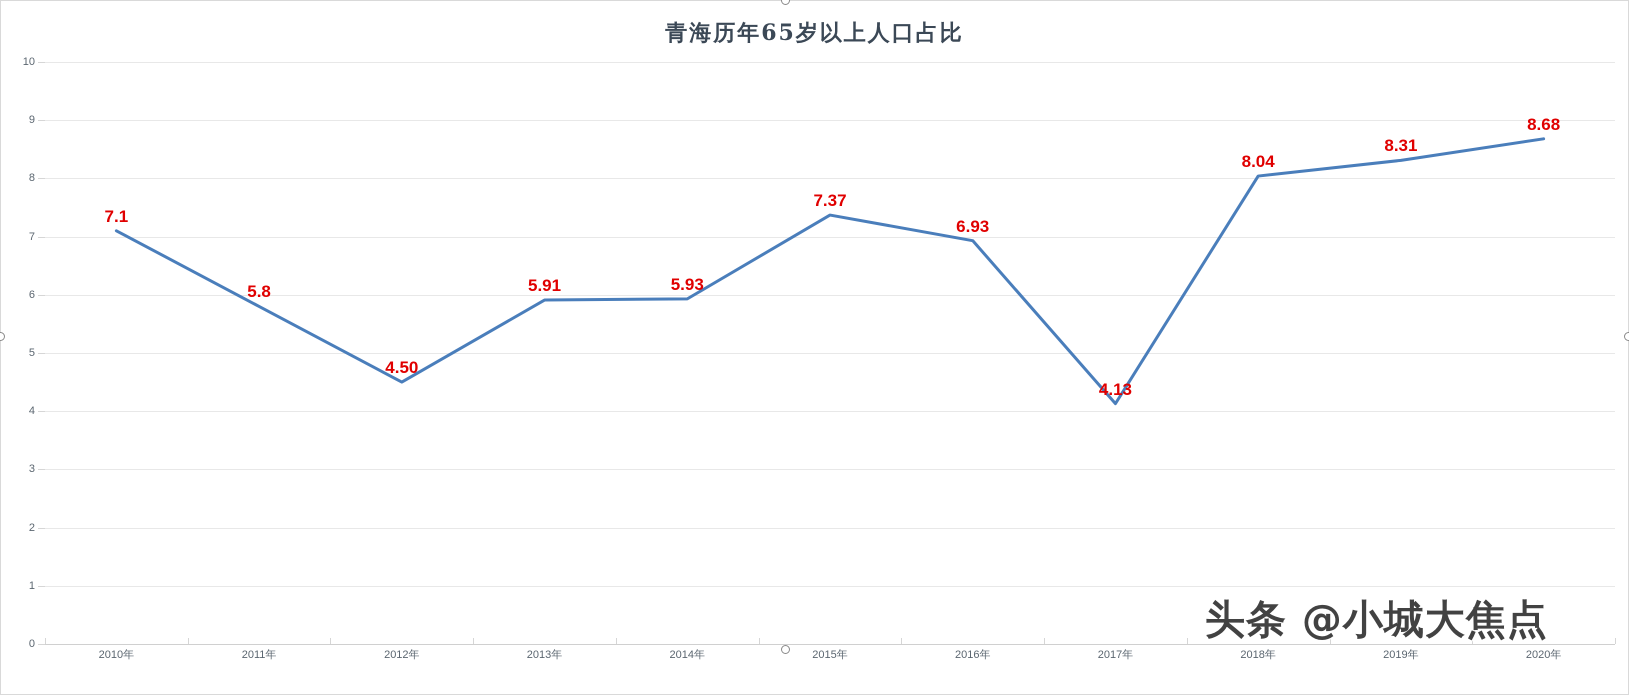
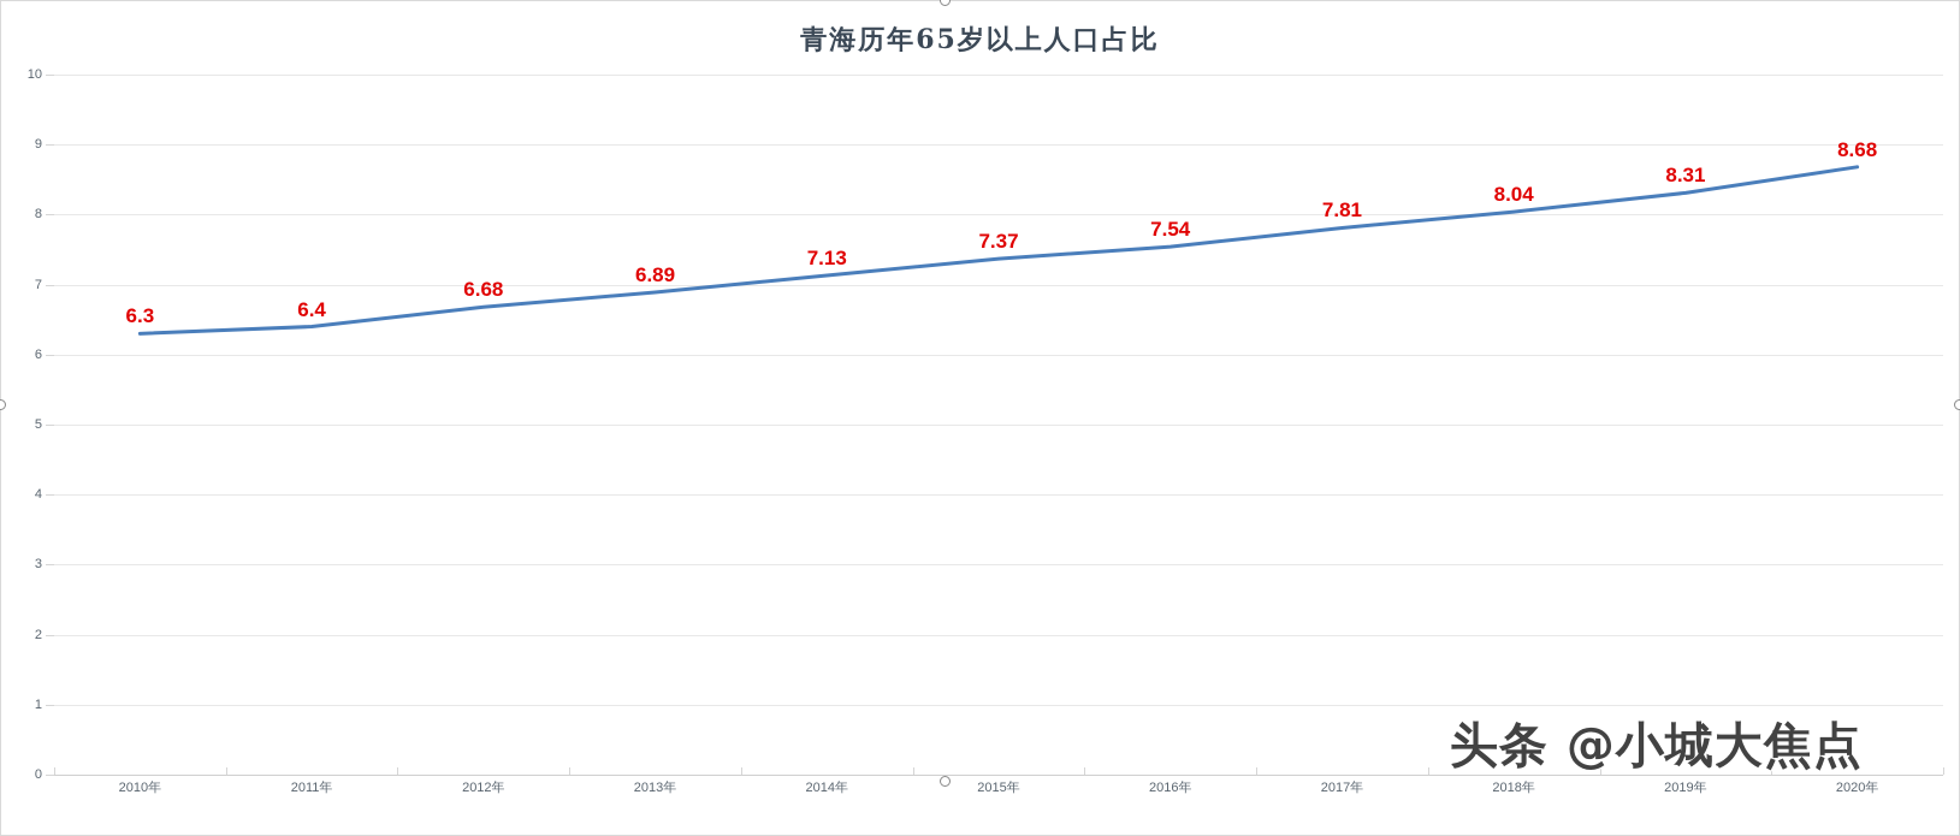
2010年: 7.1 -> 6.3
2011年: 5.8 -> 6.4
2012年: 4.50 -> 6.68
2013年: 5.91 -> 6.89
2014年: 5.93 -> 7.13
2016年: 6.93 -> 7.54
2017年: 4.13 -> 7.81
